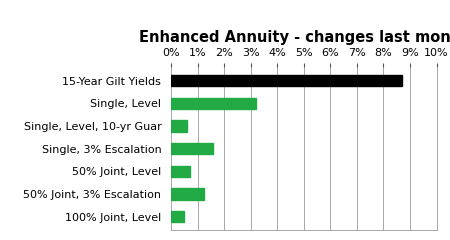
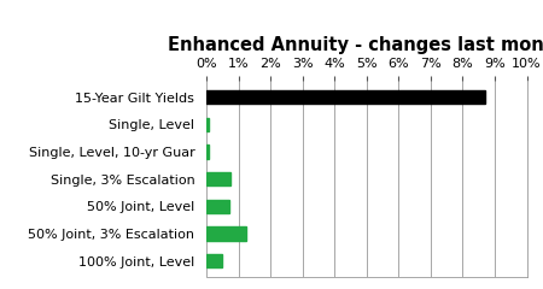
Single, Level: 3.20% -> 0.08%
Single, Level, 10-yr Guar: 0.60% -> 0.08%
Single, 3% Escalation: 1.60% -> 0.75%
